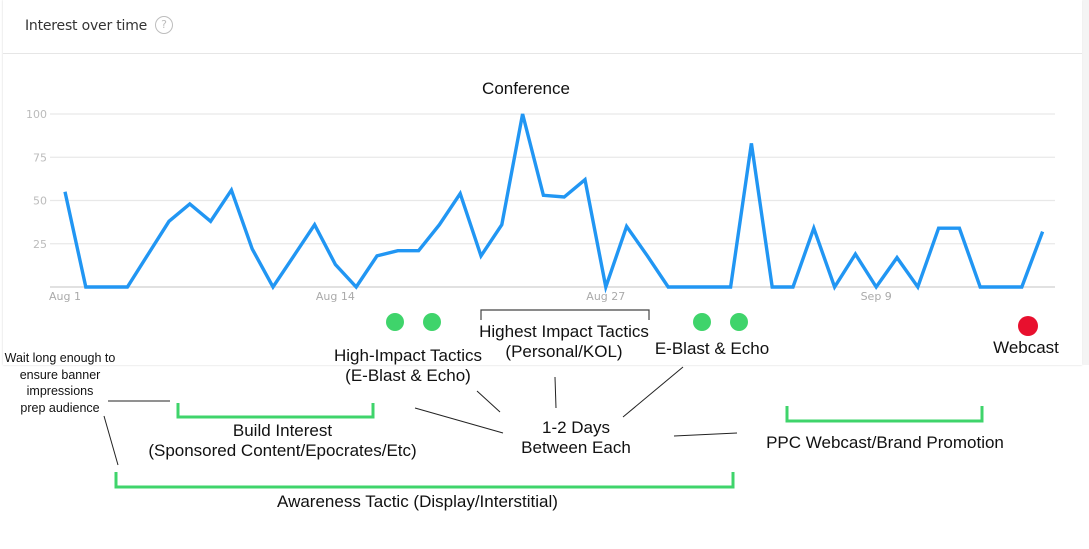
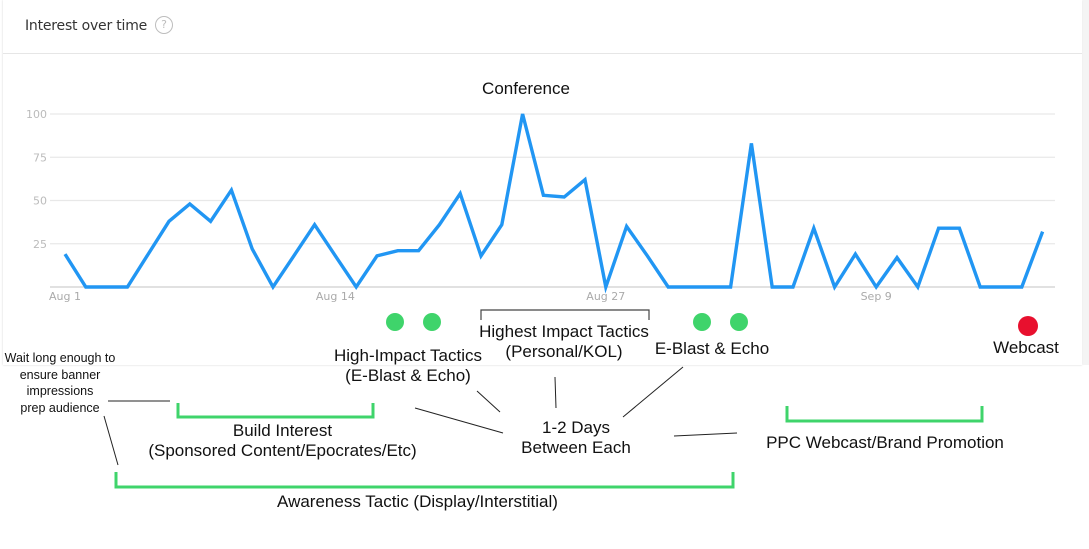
Aug 1: 55 -> 19
Aug 14: 13 -> 18
